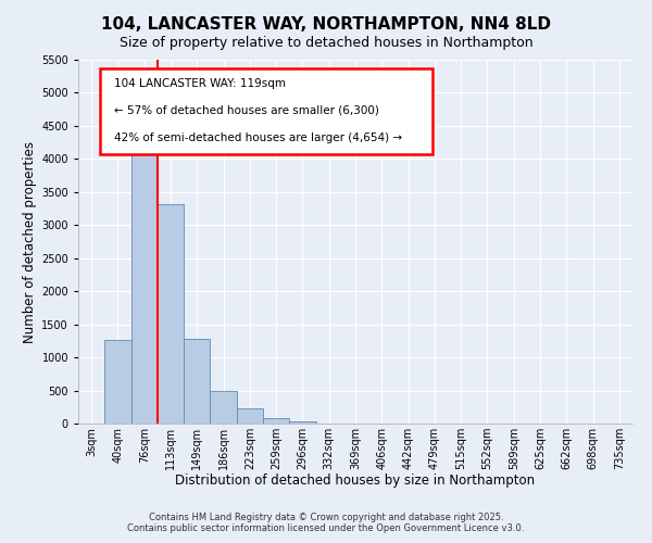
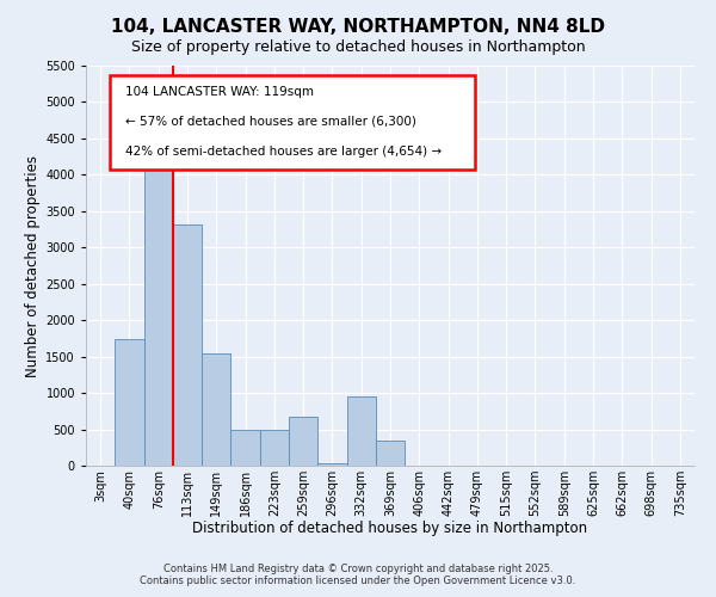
40sqm: 1270 -> 1740
149sqm: 1280 -> 1540
223sqm: 230 -> 500
259sqm: 80 -> 680
332sqm: 0 -> 960
369sqm: 0 -> 340
